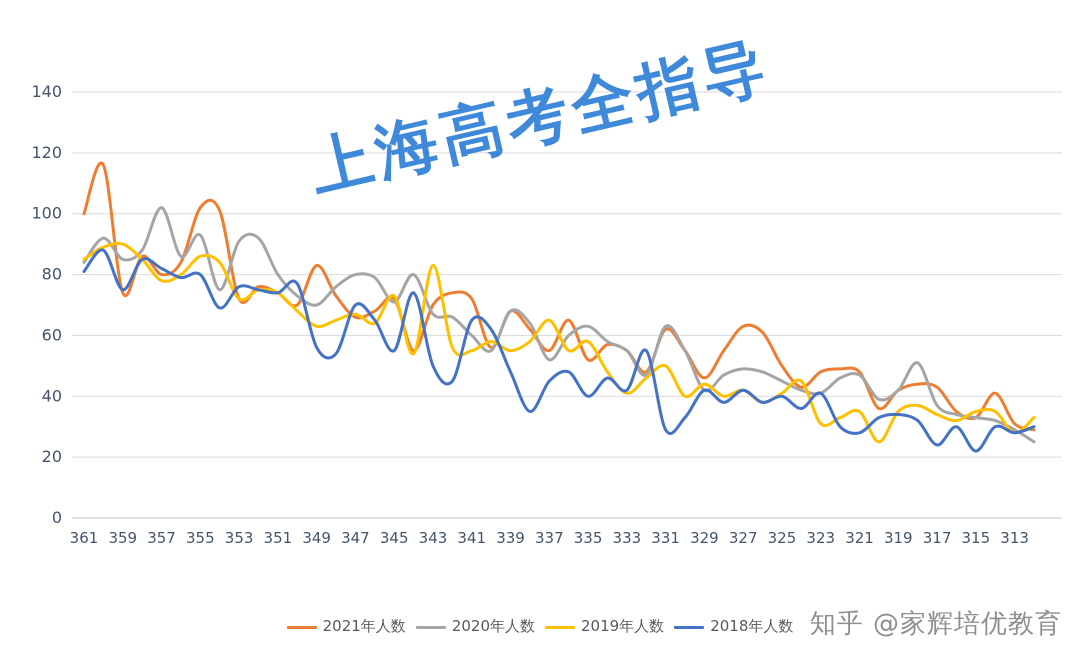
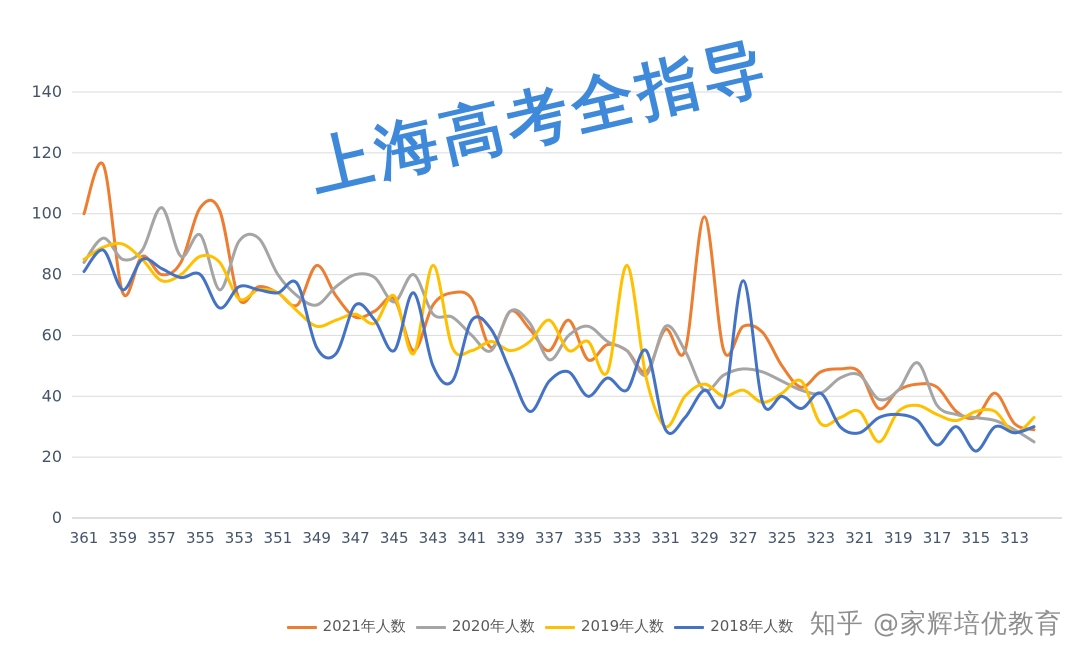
2019年人数/333: 41 -> 83
2019年人数/331: 50 -> 30
2021年人数/329: 46 -> 99
2018年人数/327: 42 -> 78
